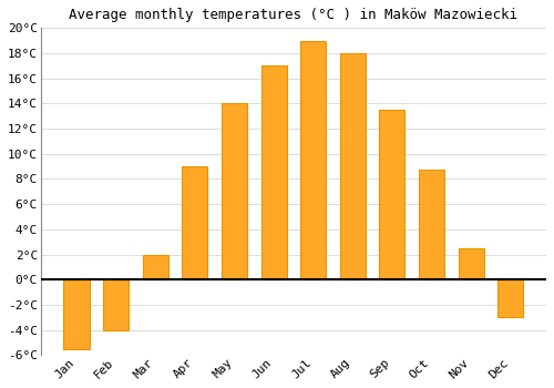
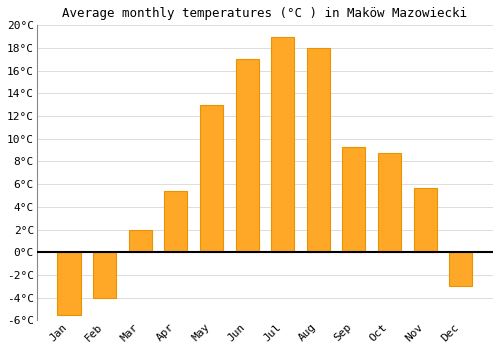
Apr: 9.0°C -> 5.4°C
May: 14.0°C -> 13.0°C
Sep: 13.5°C -> 9.3°C
Nov: 2.5°C -> 5.7°C
